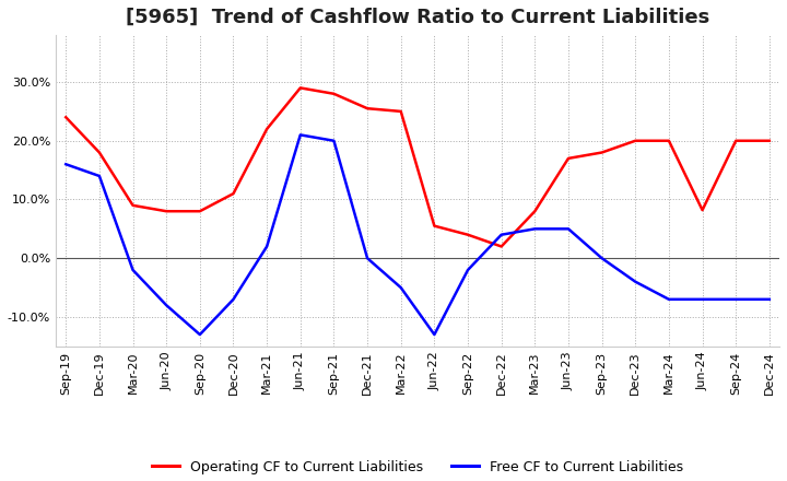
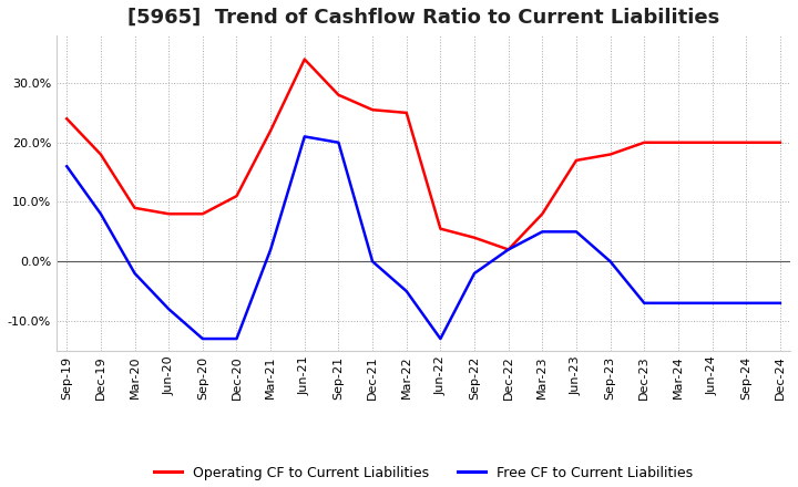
Free CF to Current Liabilities/Dec-19: 14% -> 8%
Free CF to Current Liabilities/Dec-20: -7% -> -13%
Operating CF to Current Liabilities/Jun-21: 29.0% -> 34.0%
Free CF to Current Liabilities/Dec-22: 4% -> 2%
Free CF to Current Liabilities/Dec-23: -4% -> -7%
Operating CF to Current Liabilities/Jun-24: 8.2% -> 20.0%
